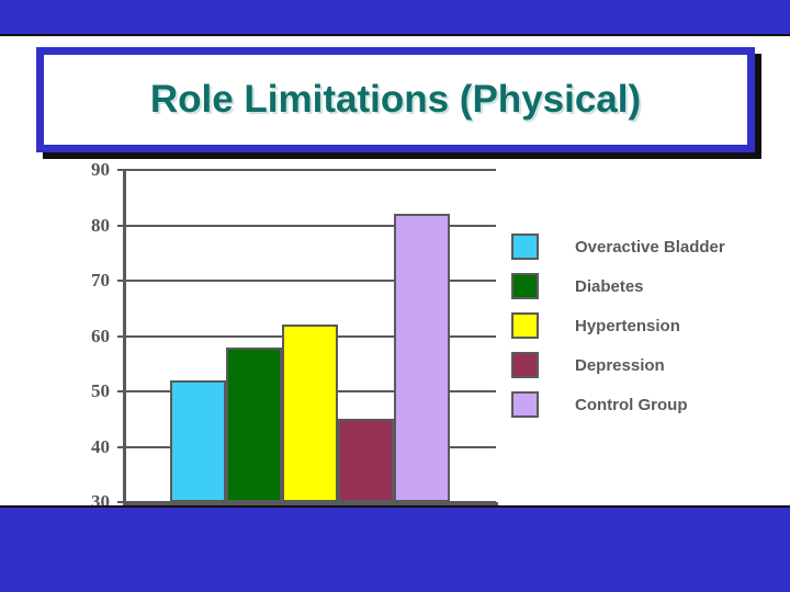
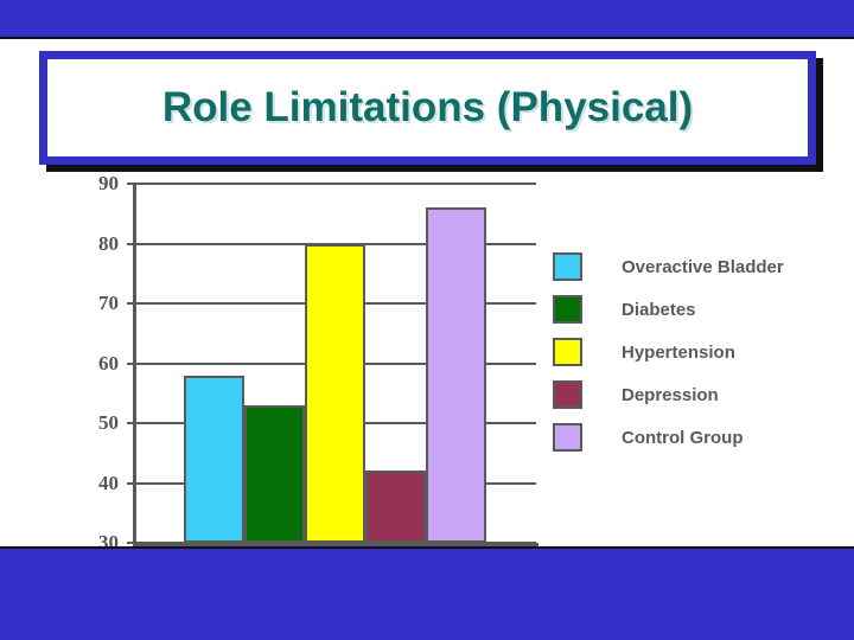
Overactive Bladder: 52 -> 58
Diabetes: 58 -> 53
Hypertension: 62 -> 80
Depression: 45 -> 42
Control Group: 82 -> 86
